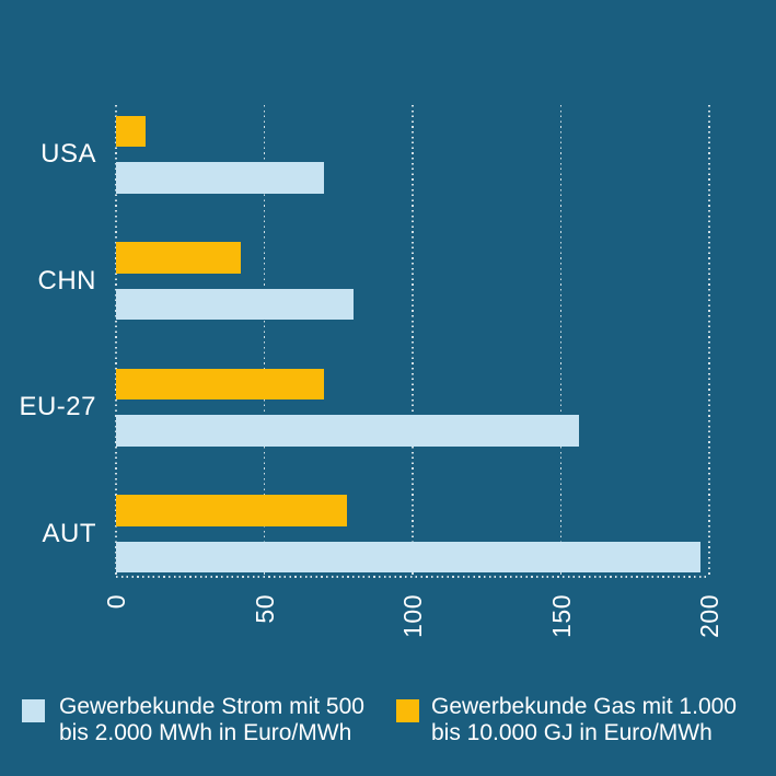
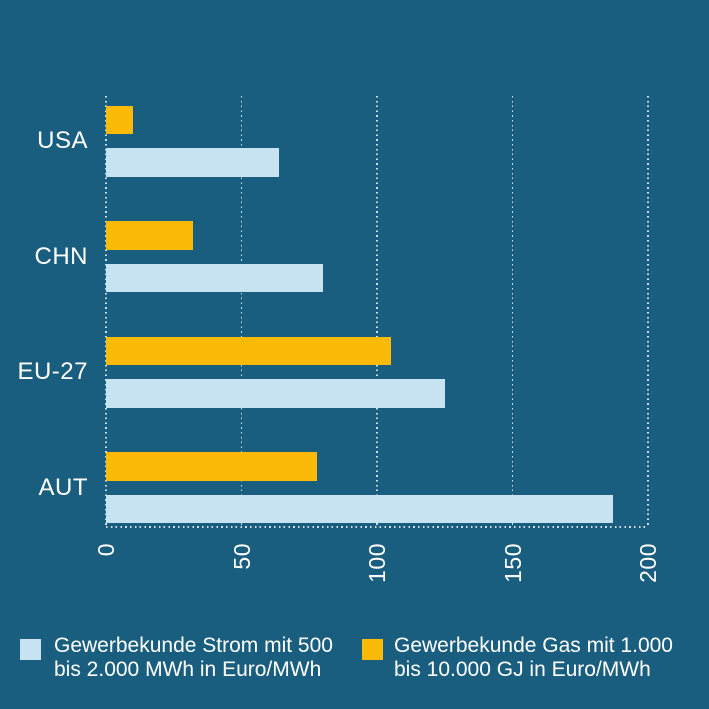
Gewerbekunde Strom mit 500 bis 2.000 MWh in Euro/MWh/USA: 70 -> 64
Gewerbekunde Gas mit 1.000 bis 10.000 GJ in Euro/MWh/CHN: 42 -> 32
Gewerbekunde Strom mit 500 bis 2.000 MWh in Euro/MWh/EU-27: 156 -> 125
Gewerbekunde Gas mit 1.000 bis 10.000 GJ in Euro/MWh/EU-27: 70 -> 105
Gewerbekunde Strom mit 500 bis 2.000 MWh in Euro/MWh/AUT: 197 -> 187
